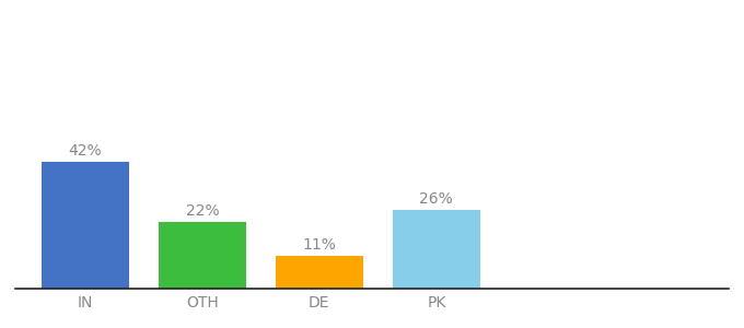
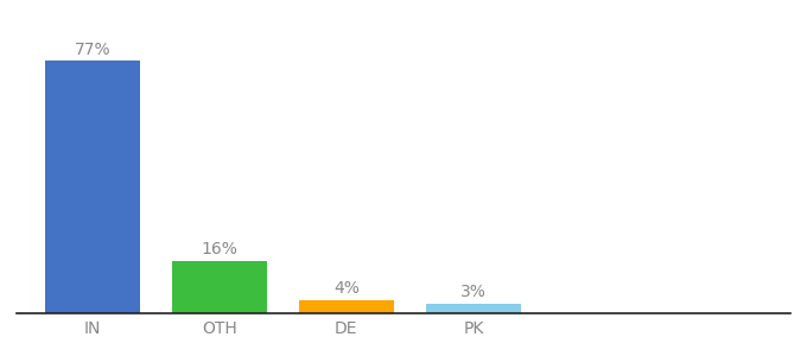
IN: 42% -> 77%
OTH: 22% -> 16%
DE: 11% -> 4%
PK: 26% -> 3%
